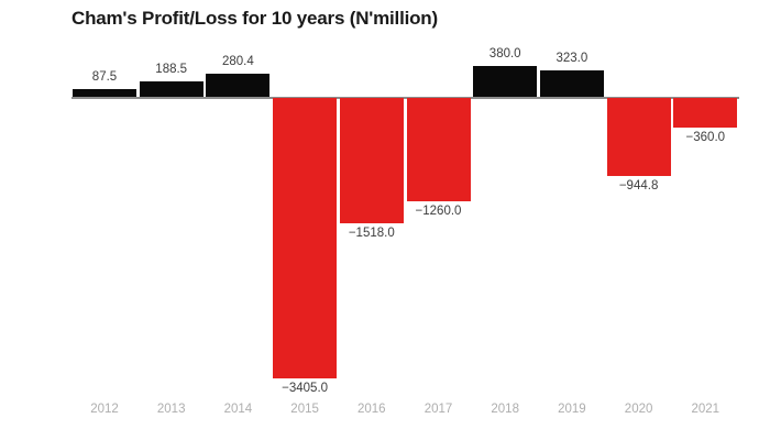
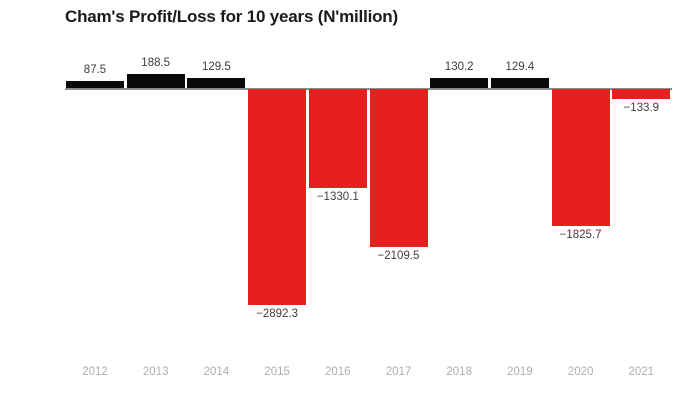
2014: 280.4 -> 129.5
2015: −3405.0 -> −2892.3
2016: −1518.0 -> −1330.1
2017: −1260.0 -> −2109.5
2018: 380.0 -> 130.2
2019: 323.0 -> 129.4
2020: −944.8 -> −1825.7
2021: −360.0 -> −133.9
